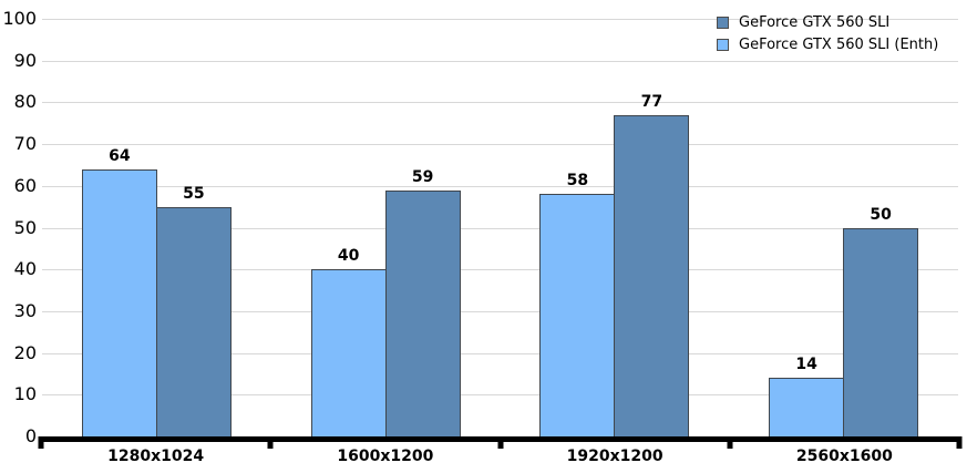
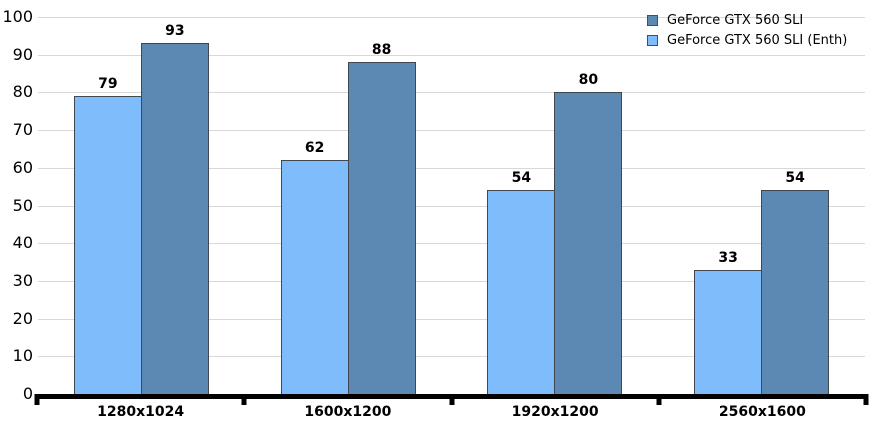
GeForce GTX 560 SLI/1280x1024: 55 -> 93
GeForce GTX 560 SLI (Enth)/1280x1024: 64 -> 79
GeForce GTX 560 SLI/1600x1200: 59 -> 88
GeForce GTX 560 SLI (Enth)/1600x1200: 40 -> 62
GeForce GTX 560 SLI/1920x1200: 77 -> 80
GeForce GTX 560 SLI (Enth)/1920x1200: 58 -> 54
GeForce GTX 560 SLI/2560x1600: 50 -> 54
GeForce GTX 560 SLI (Enth)/2560x1600: 14 -> 33
